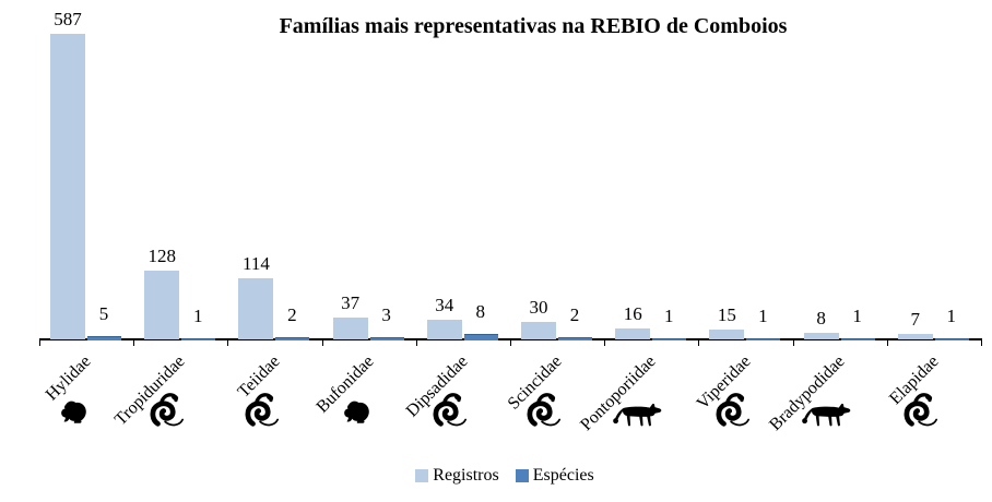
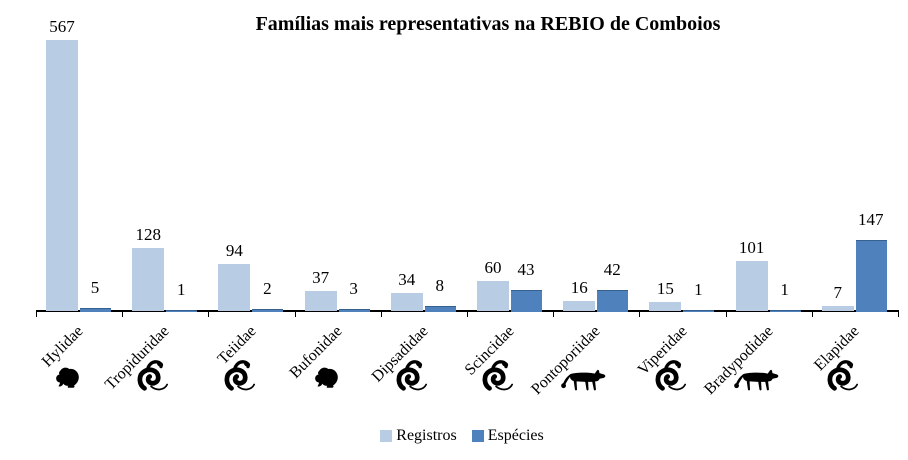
Registros/Hylidae: 587 -> 567
Registros/Teiidae: 114 -> 94
Registros/Scincidae: 30 -> 60
Espécies/Scincidae: 2 -> 43
Espécies/Pontoporiidae: 1 -> 42
Registros/Bradypodidae: 8 -> 101
Espécies/Elapidae: 1 -> 147
